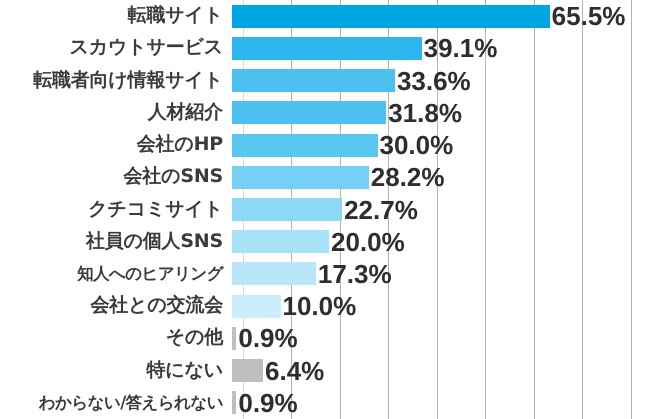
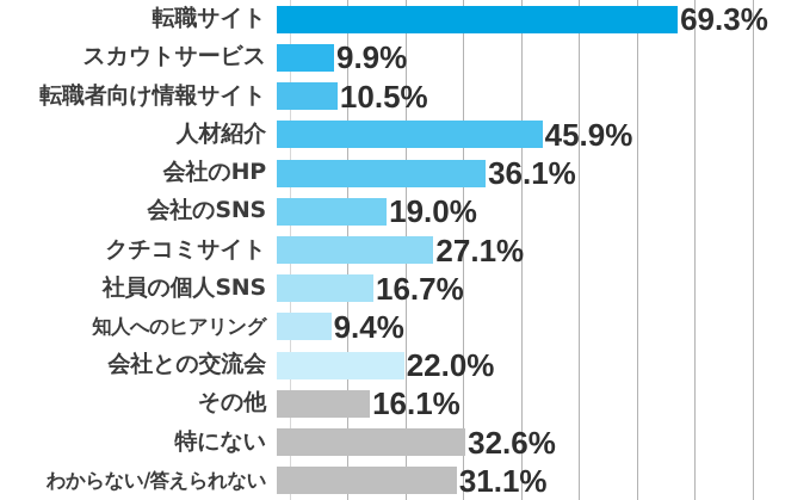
転職サイト: 65.5% -> 69.3%
スカウトサービス: 39.1% -> 9.9%
転職者向け情報サイト: 33.6% -> 10.5%
人材紹介: 31.8% -> 45.9%
会社のHP: 30.0% -> 36.1%
会社のSNS: 28.2% -> 19.0%
クチコミサイト: 22.7% -> 27.1%
社員の個人SNS: 20.0% -> 16.7%
知人へのヒアリング: 17.3% -> 9.4%
会社との交流会: 10.0% -> 22.0%
その他: 0.9% -> 16.1%
特にない: 6.4% -> 32.6%
わからない/答えられない: 0.9% -> 31.1%
